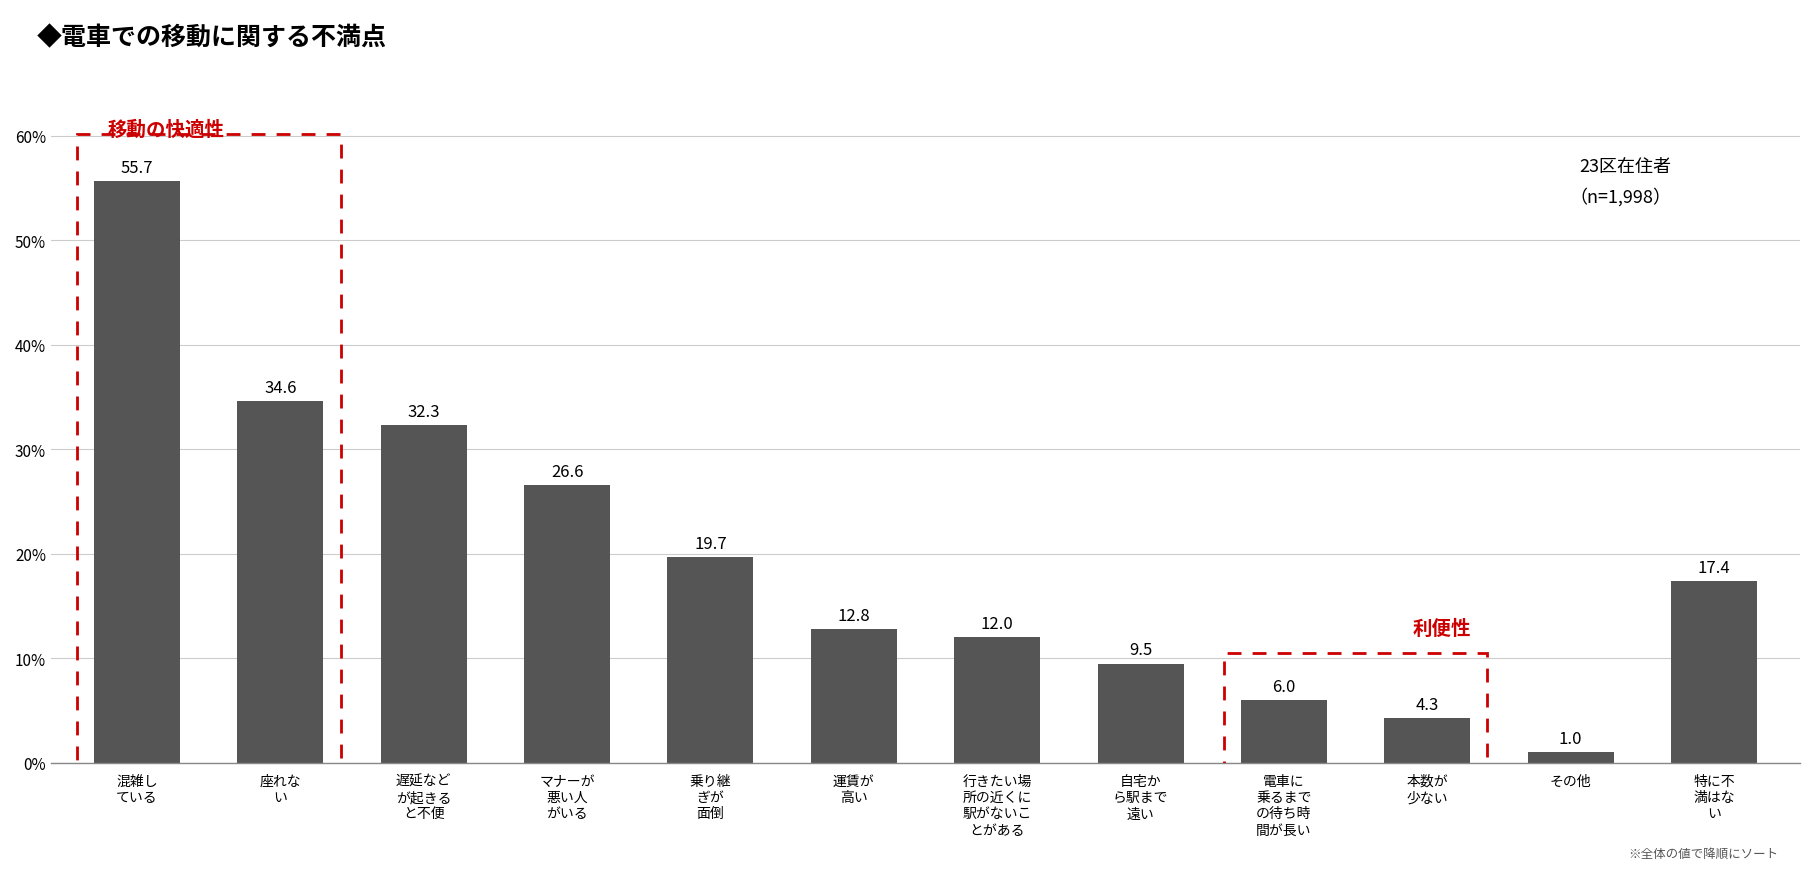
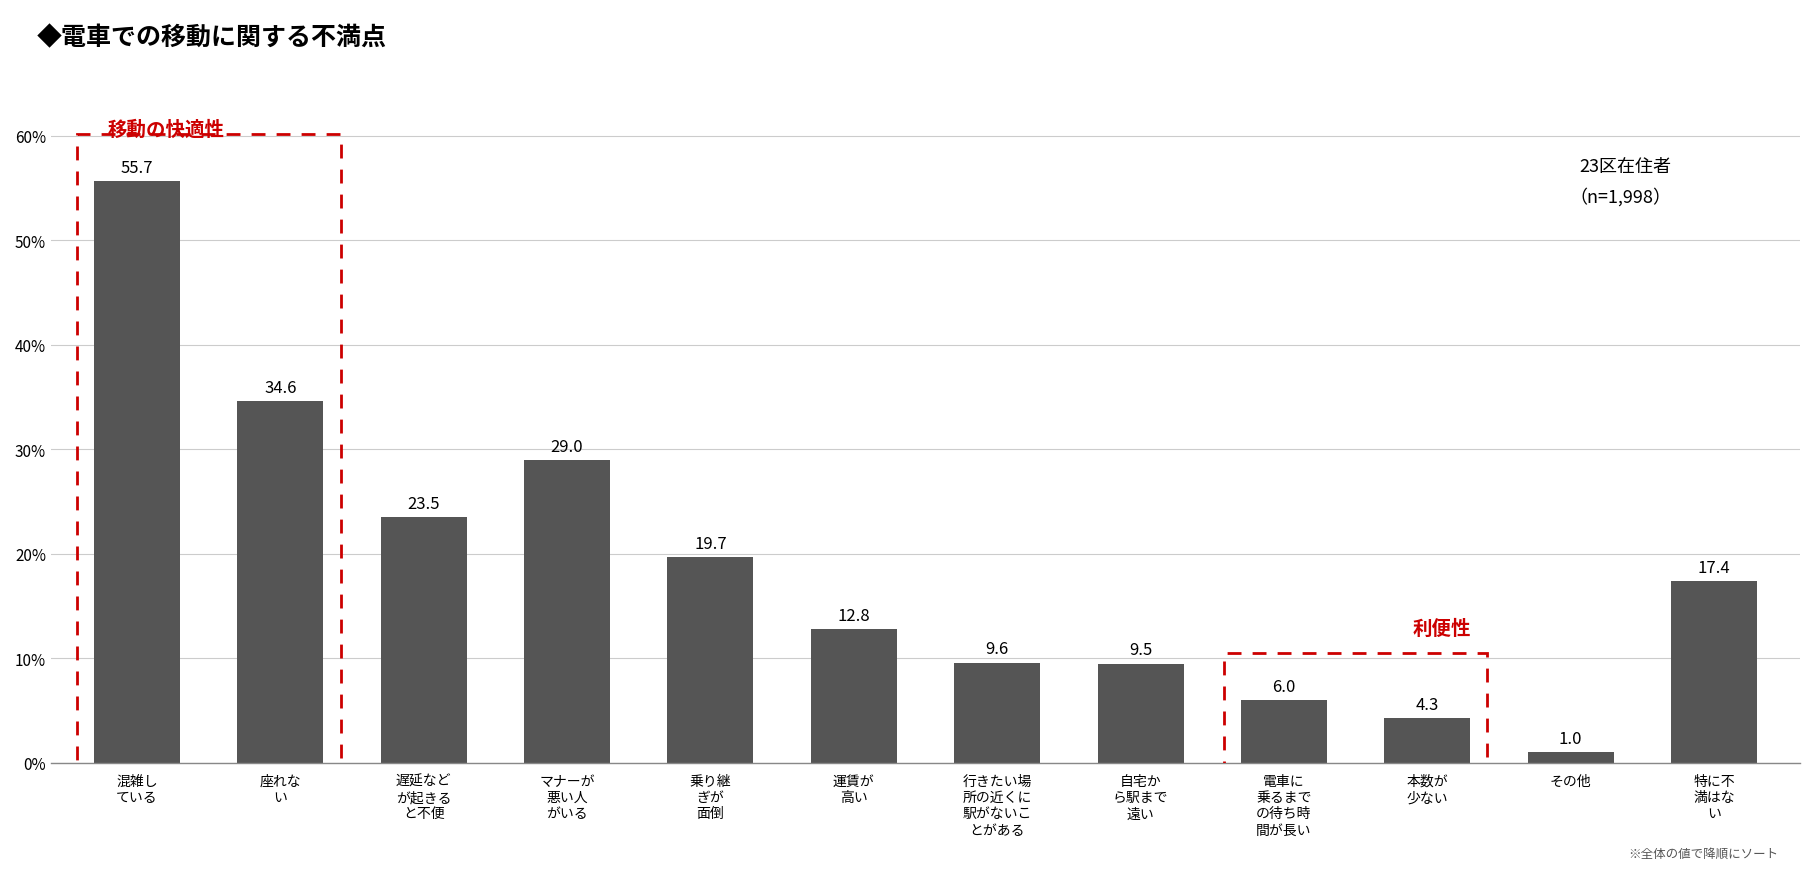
遅延など が起きる と不便: 32.3 -> 23.5
マナーが 悪い人 がいる: 26.6 -> 29.0
行きたい場 所の近くに 駅がないこ とがある: 12.0 -> 9.6
